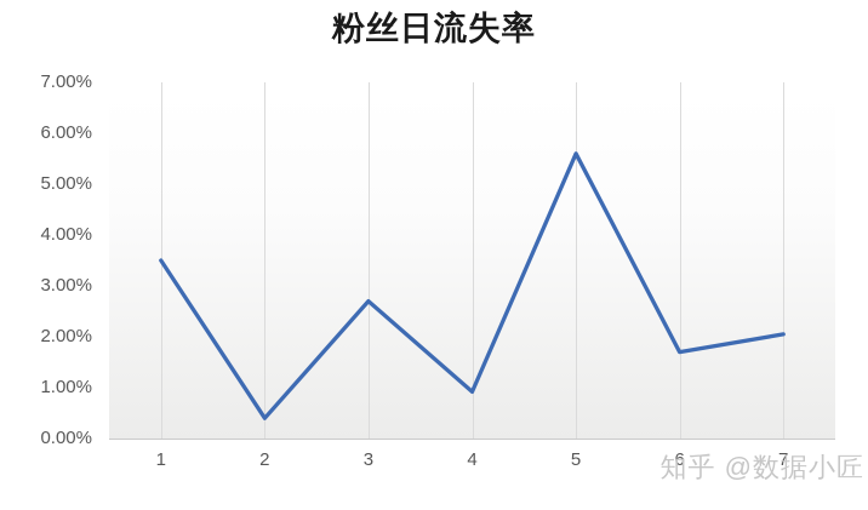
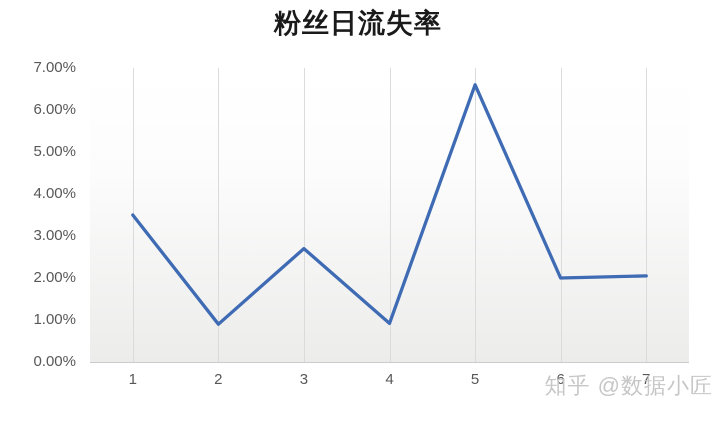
2: 0.4% -> 0.9%
5: 5.6% -> 6.6%
6: 1.7% -> 2.0%
